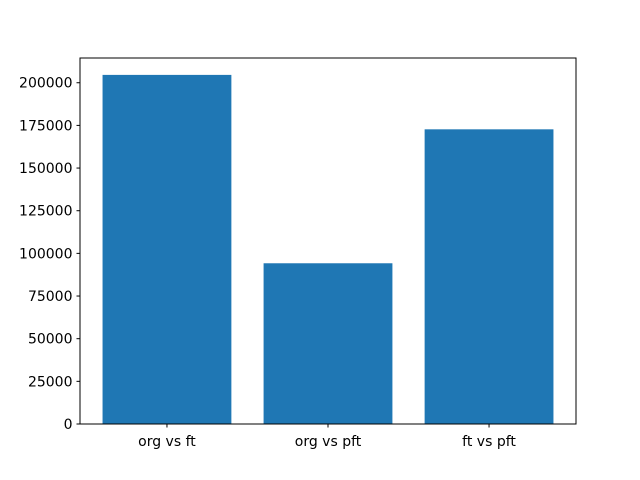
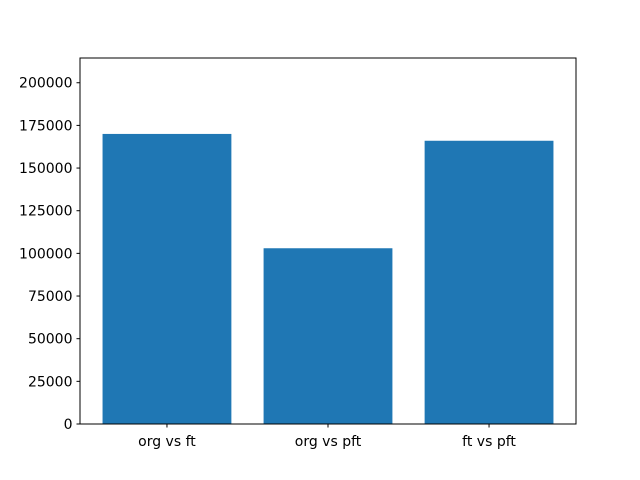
org vs ft: 205000 -> 170000
org vs pft: 94000 -> 103000
ft vs pft: 173000 -> 166000
